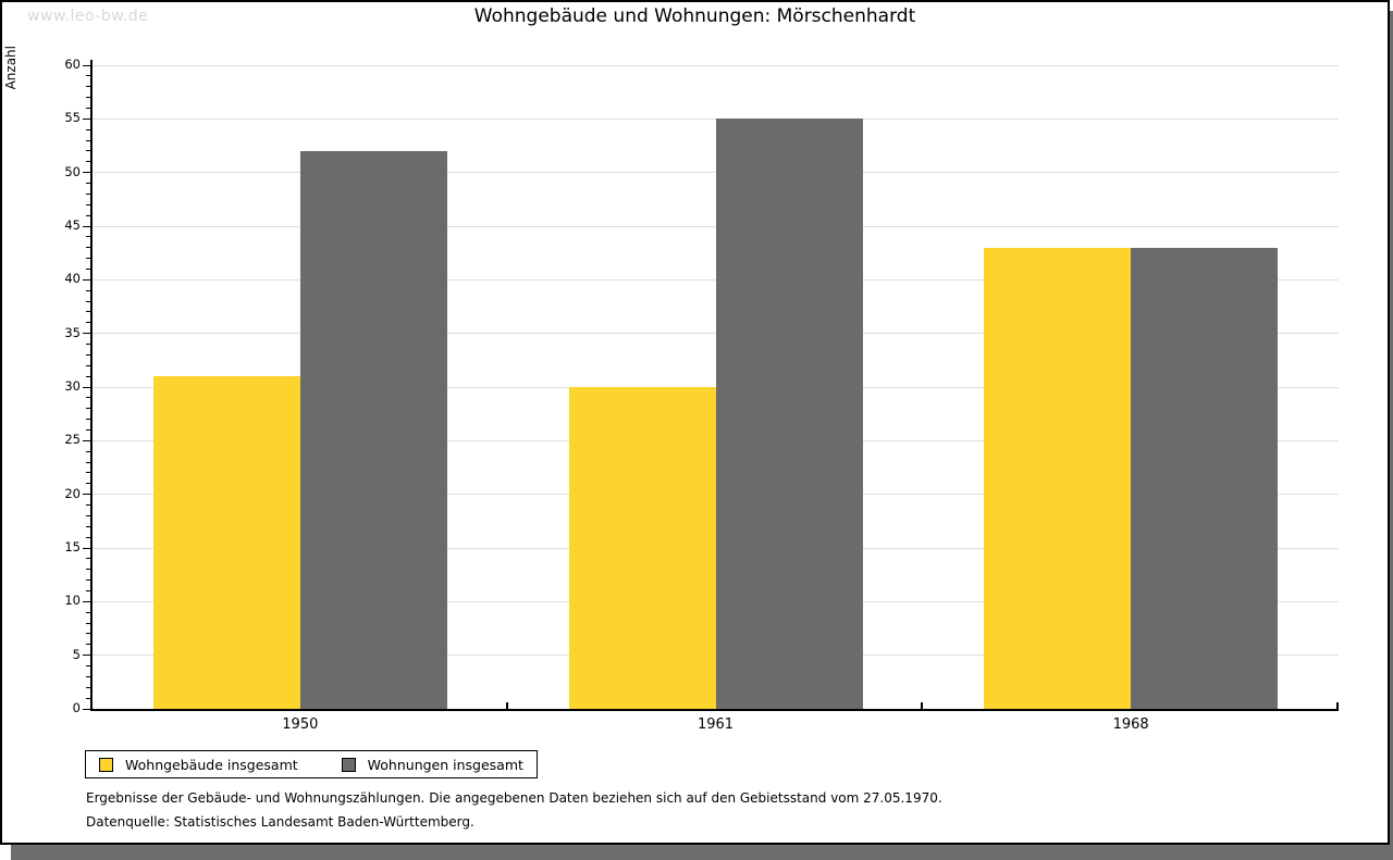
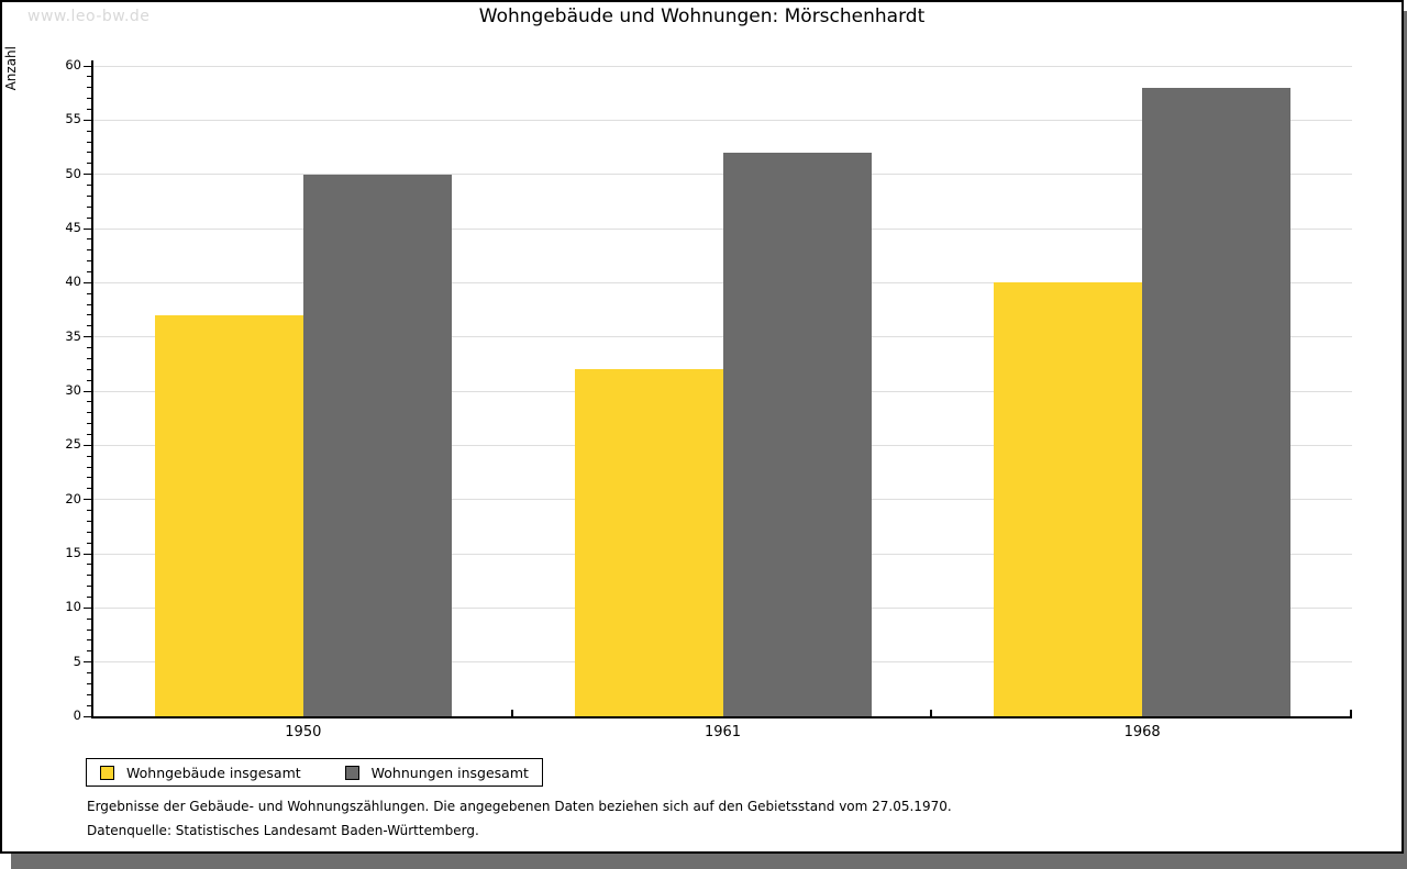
Wohngebäude insgesamt/1950: 31 -> 37
Wohnungen insgesamt/1950: 52 -> 50
Wohngebäude insgesamt/1961: 30 -> 32
Wohnungen insgesamt/1961: 55 -> 52
Wohngebäude insgesamt/1968: 43 -> 40
Wohnungen insgesamt/1968: 43 -> 58
